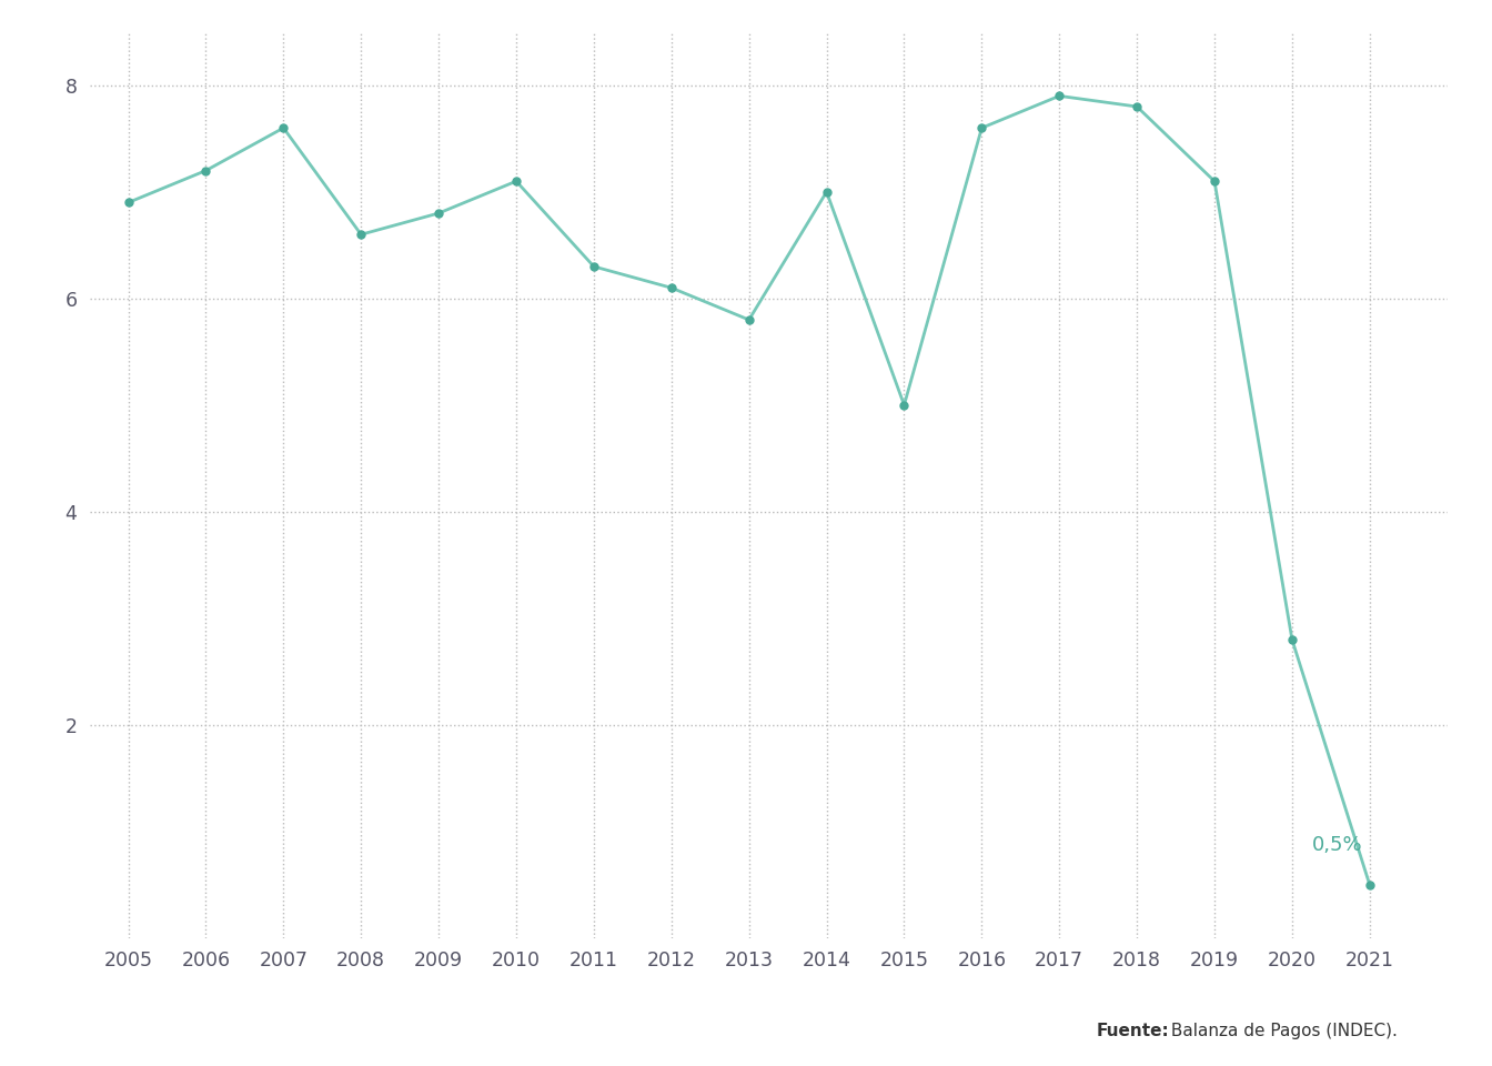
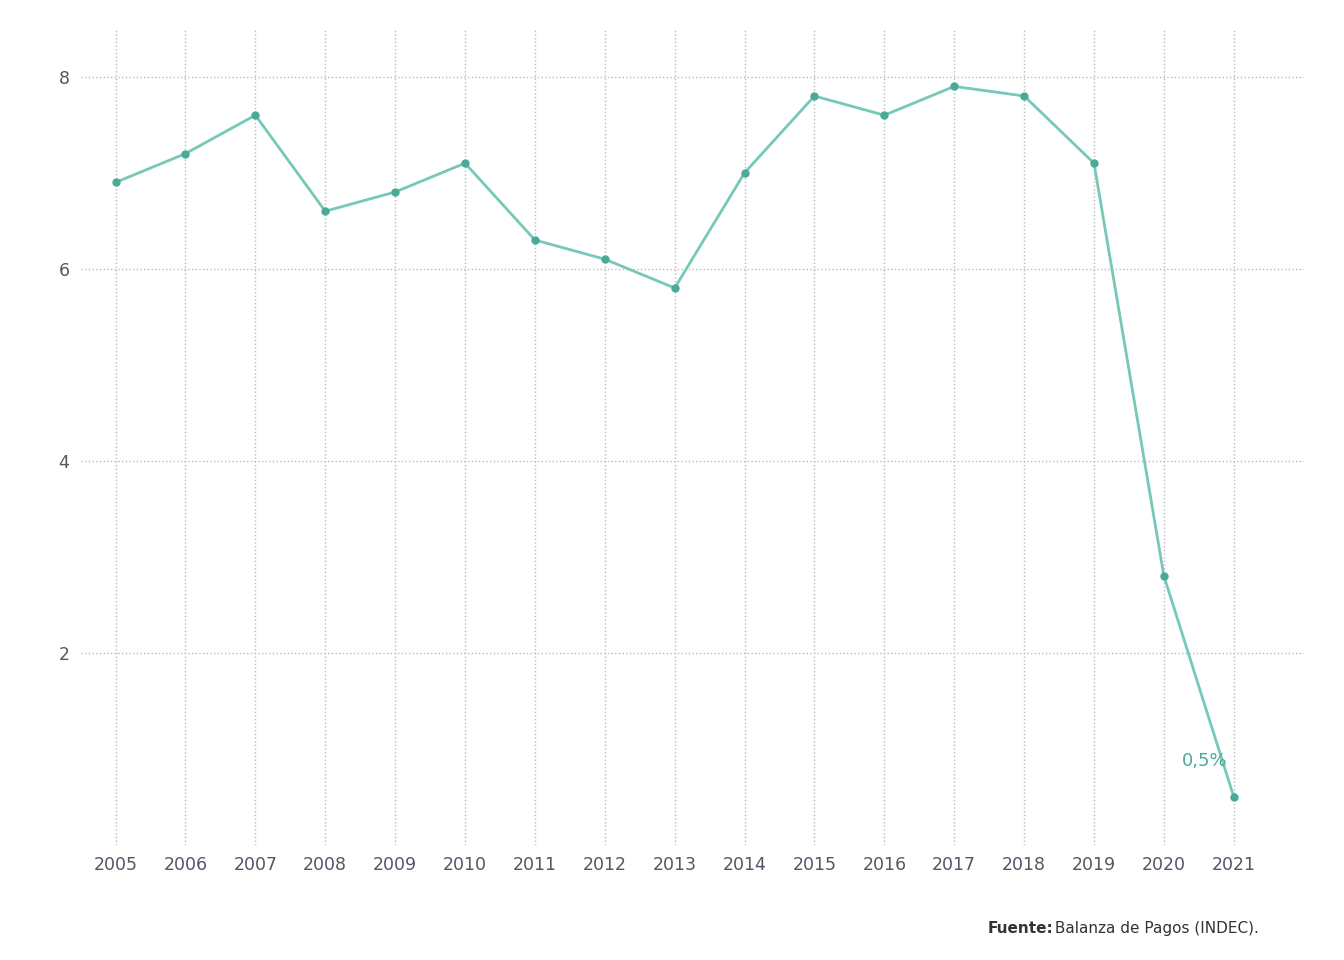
2015: 5.0 -> 7.8
